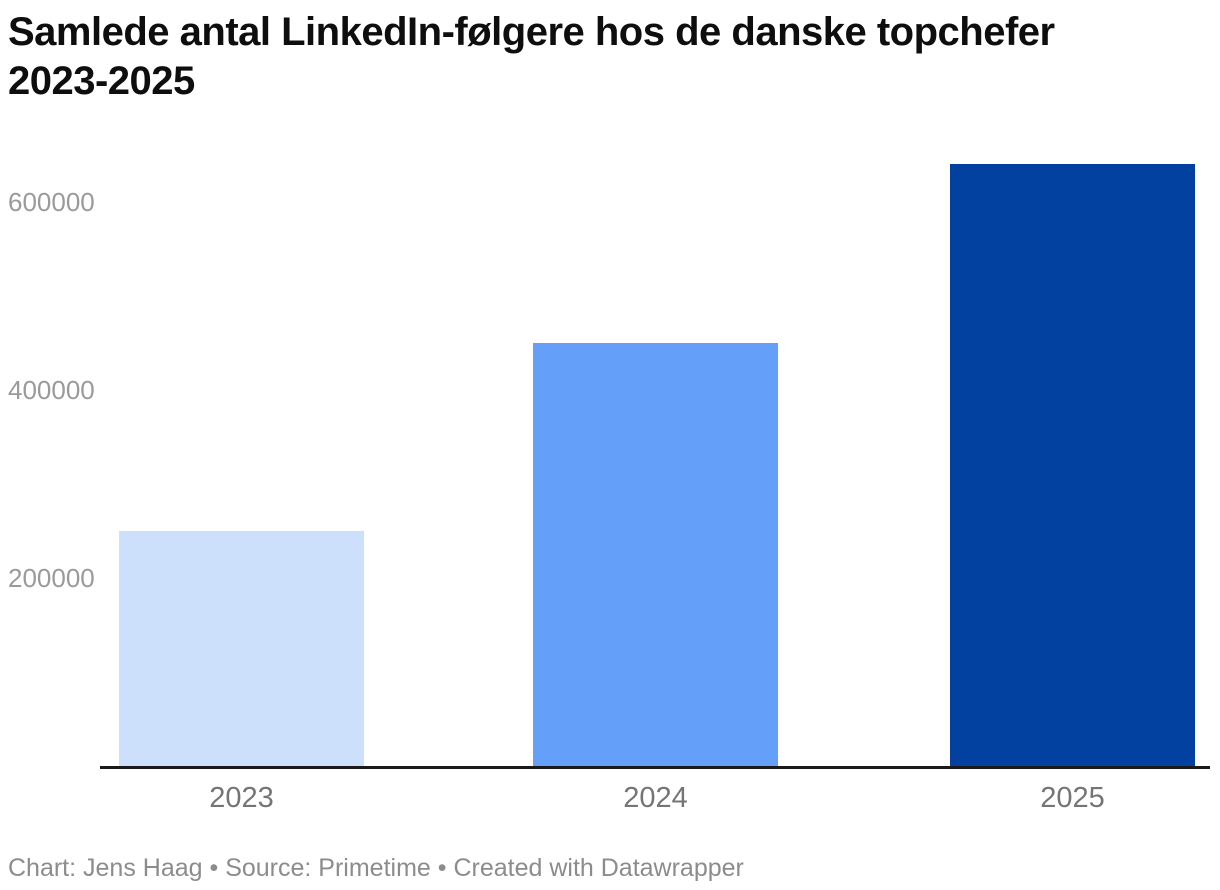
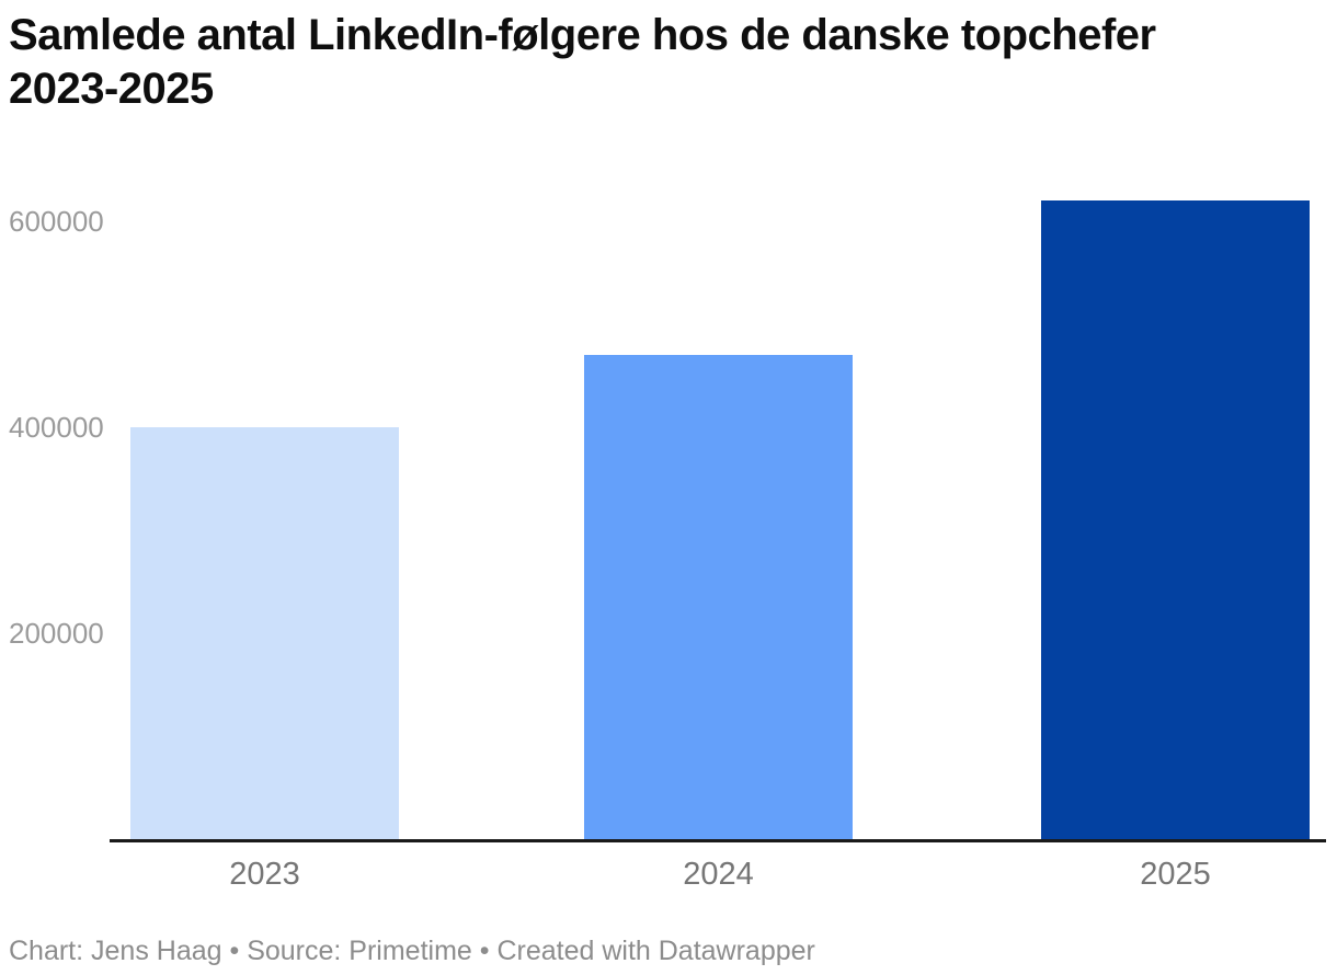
2023: 250000 -> 400000
2024: 450000 -> 470000
2025: 640000 -> 620000
